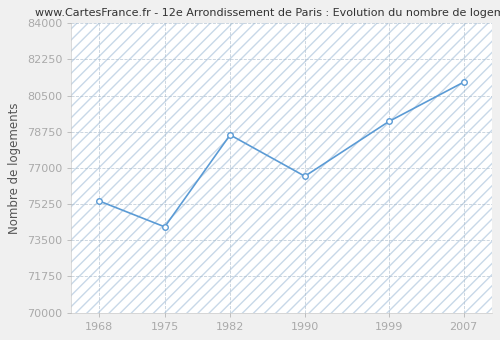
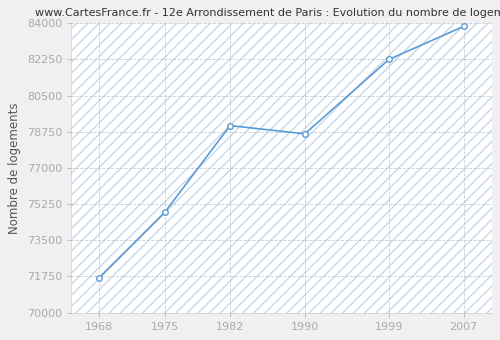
1968: 75400 -> 71700
1975: 74150 -> 74850
1982: 78600 -> 79050
1990: 76600 -> 78650
1999: 79250 -> 82250
2007: 81150 -> 83850
